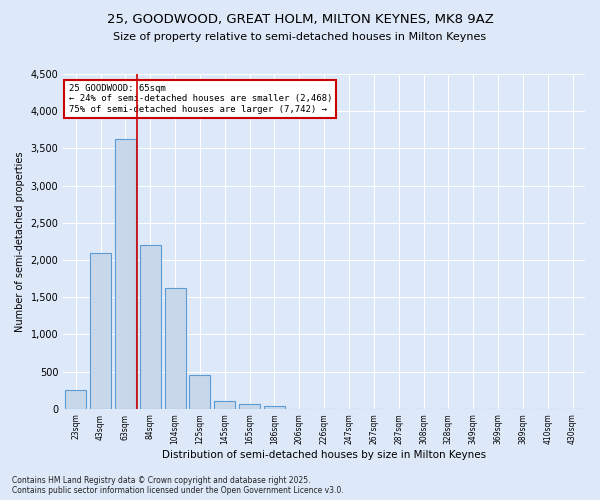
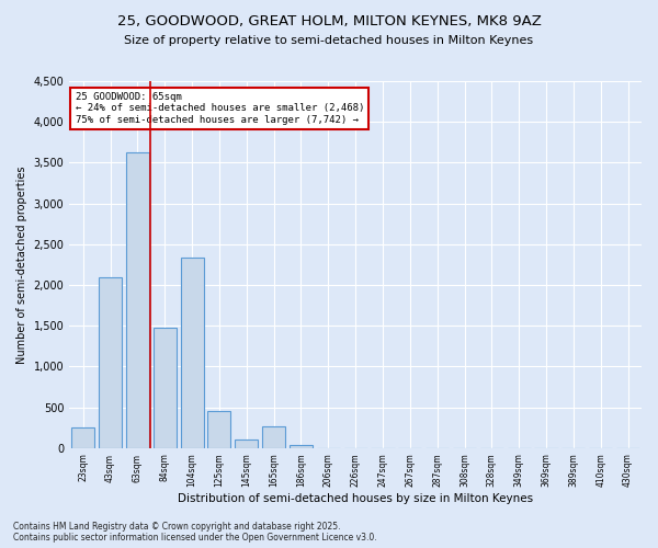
84sqm: 2,200 -> 1,480
104sqm: 1,620 -> 2,340
165sqm: 60 -> 260
